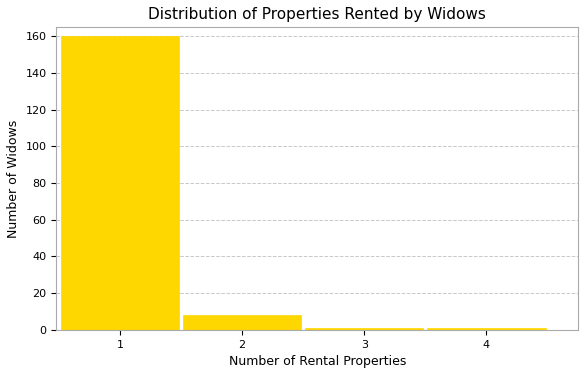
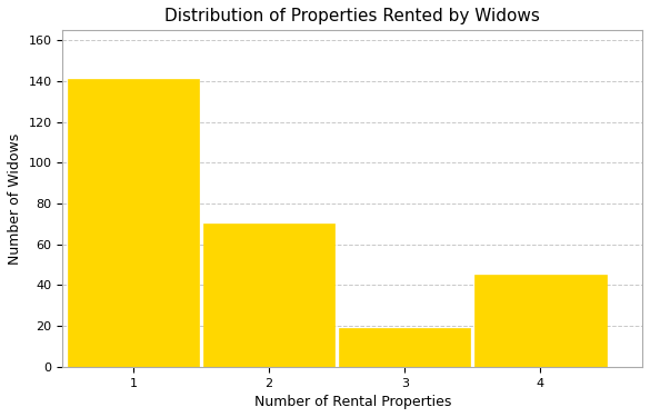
1: 160 -> 141
2: 8 -> 70
3: 1 -> 19
4: 1 -> 45
